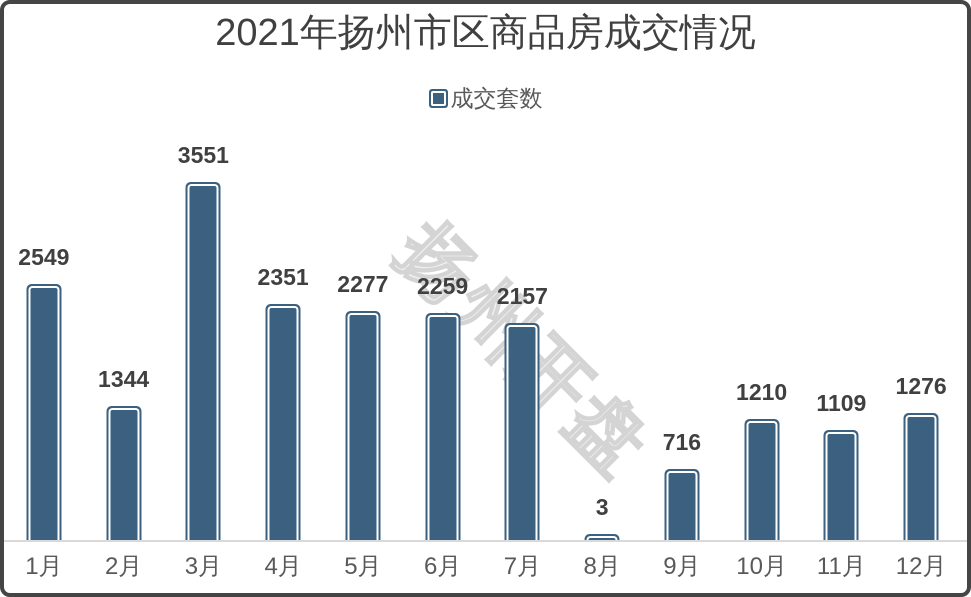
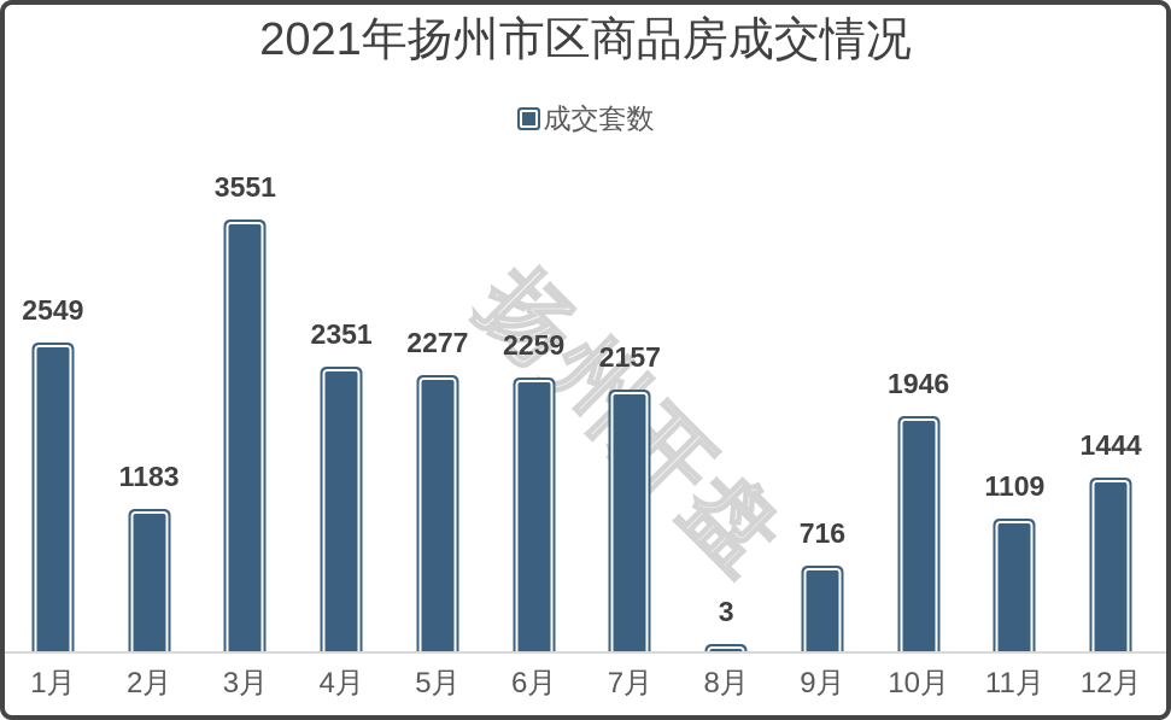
2月: 1344 -> 1183
10月: 1210 -> 1946
12月: 1276 -> 1444
